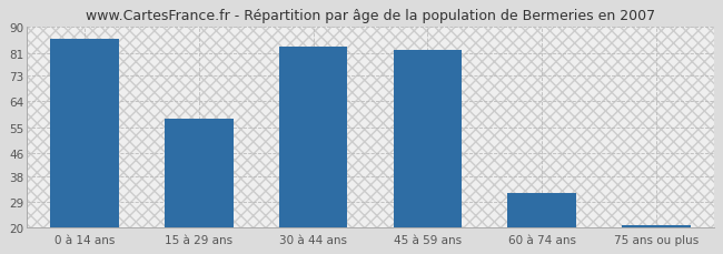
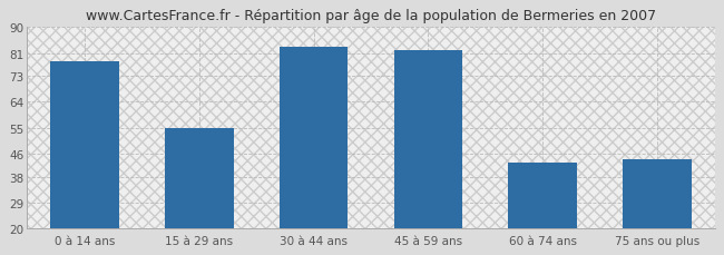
0 à 14 ans: 86 -> 78
15 à 29 ans: 58 -> 55
60 à 74 ans: 32 -> 43
75 ans ou plus: 21 -> 44
